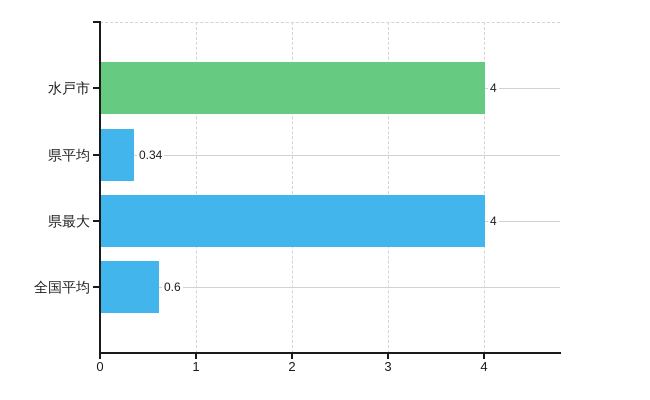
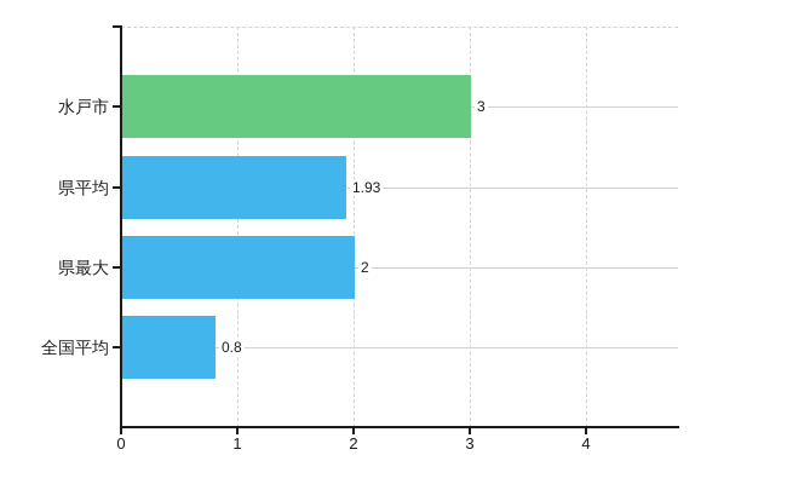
水戸市: 4 -> 3
県平均: 0.34 -> 1.93
県最大: 4 -> 2
全国平均: 0.6 -> 0.8
